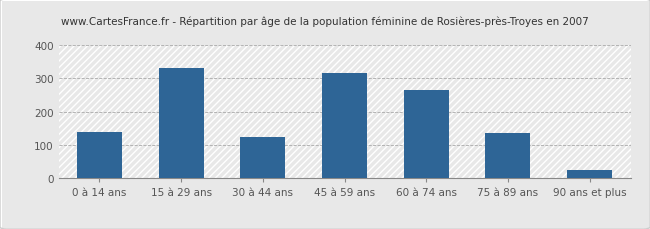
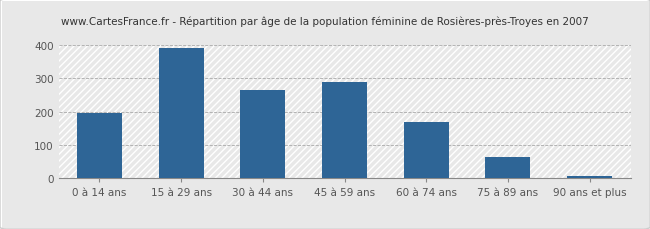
0 à 14 ans: 140 -> 196
15 à 29 ans: 330 -> 390
30 à 44 ans: 125 -> 264
45 à 59 ans: 315 -> 288
60 à 74 ans: 265 -> 168
75 à 89 ans: 135 -> 65
90 ans et plus: 25 -> 8
